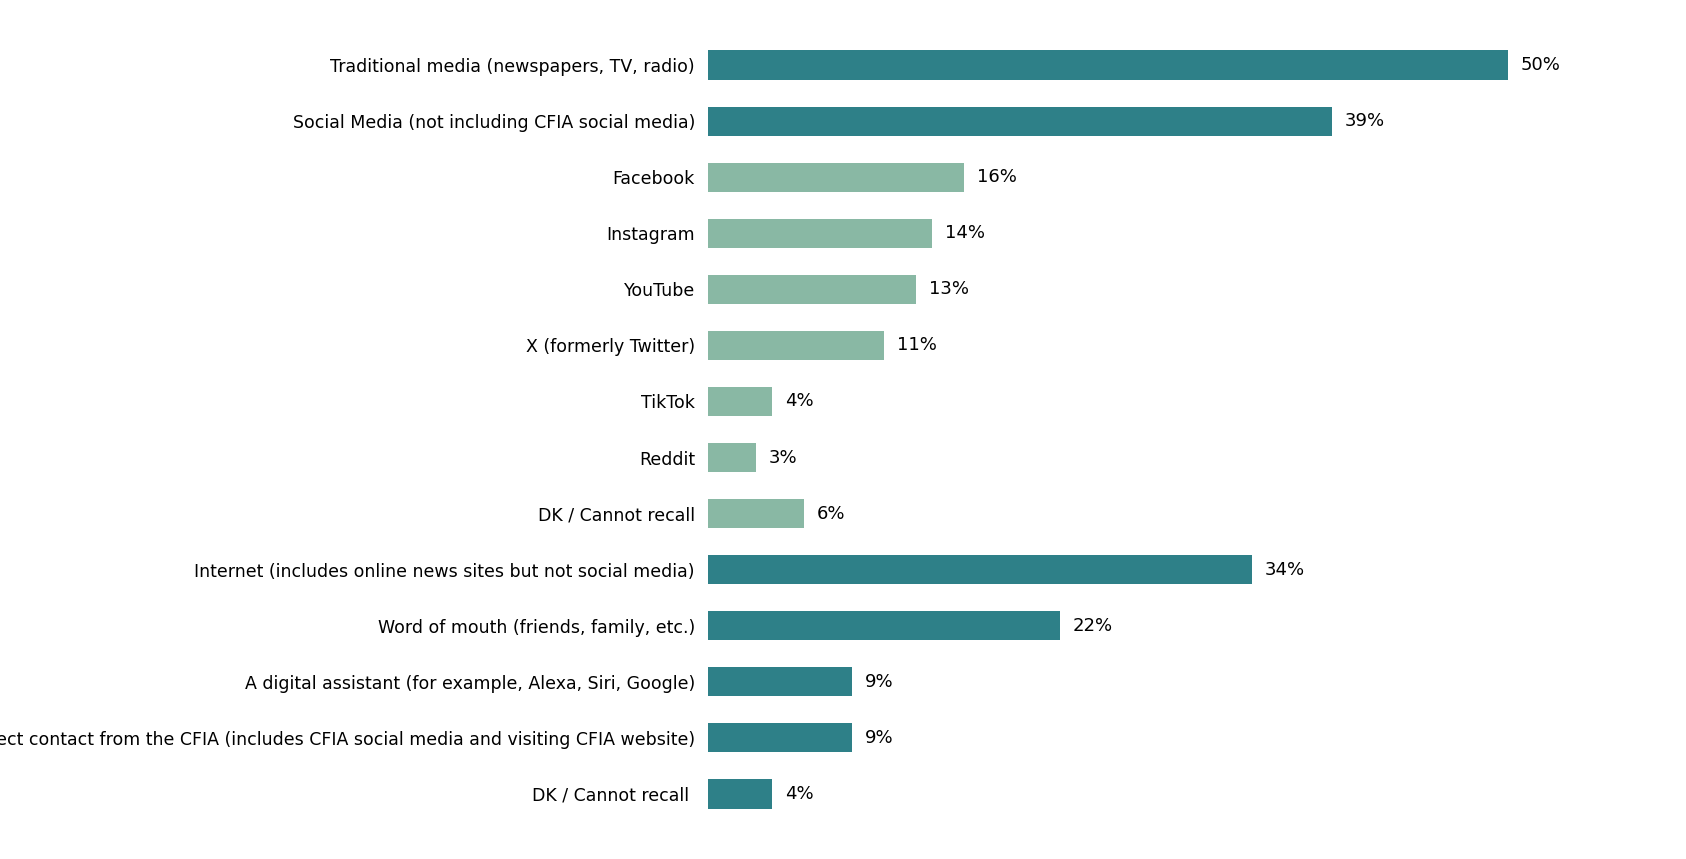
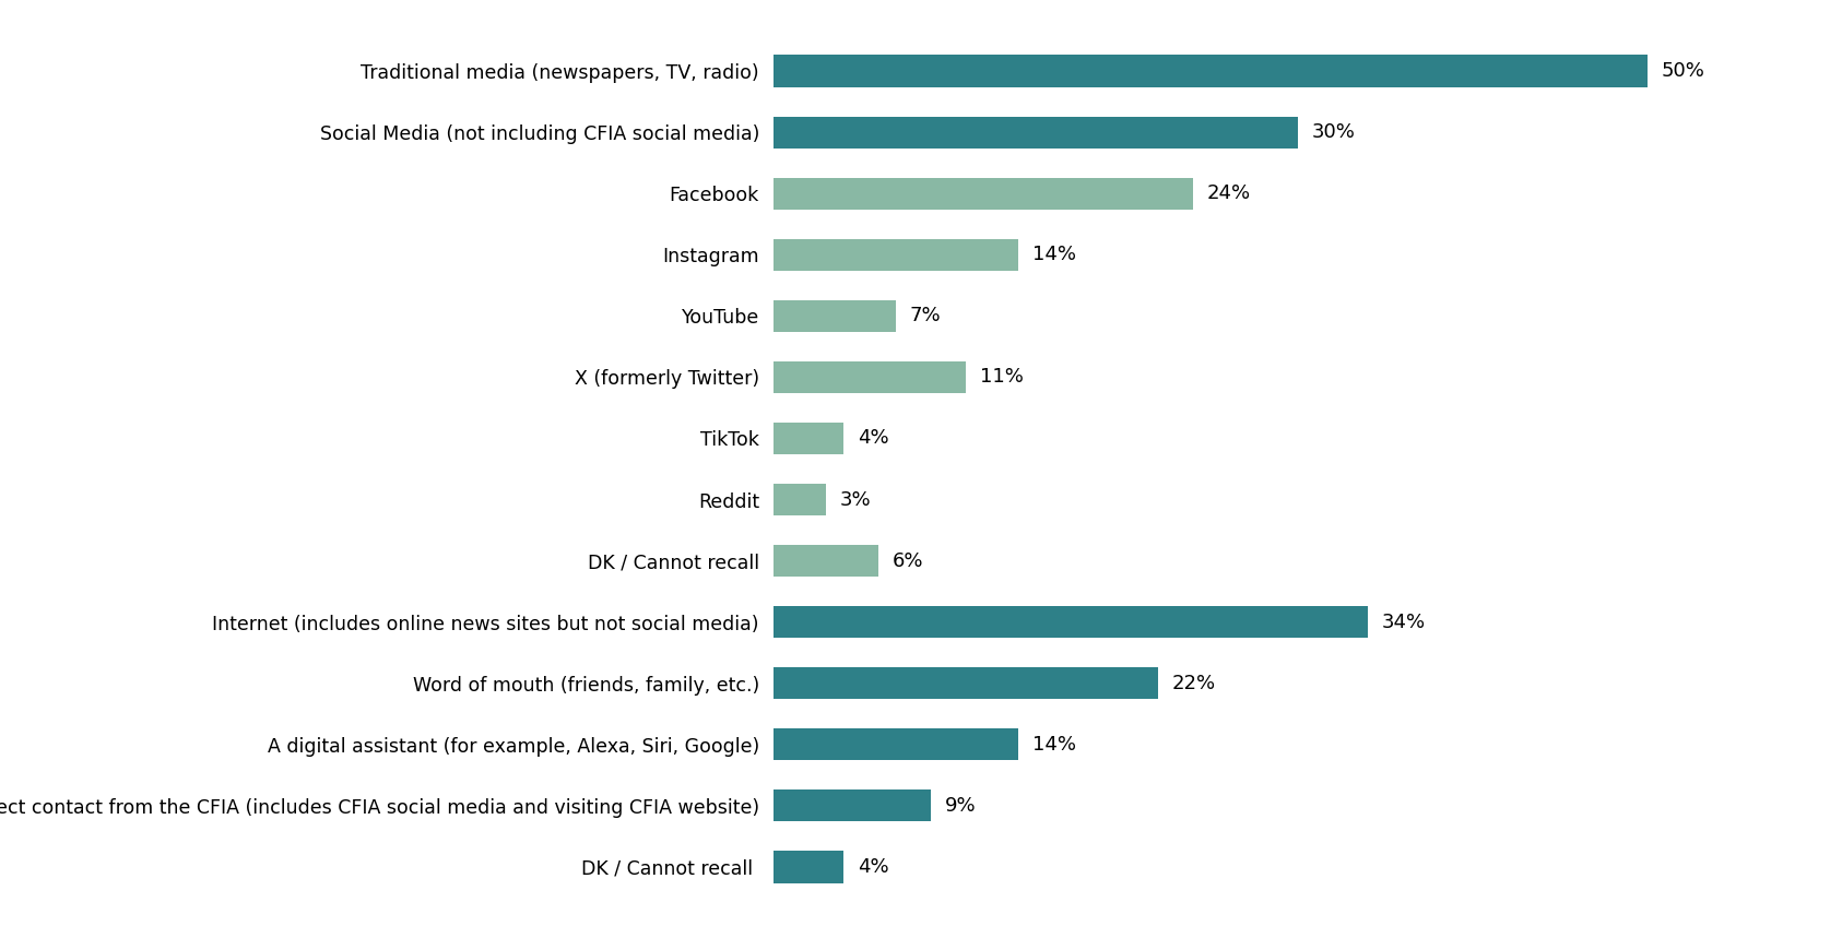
Social Media (not including CFIA social media): 39% -> 30%
Facebook: 16% -> 24%
YouTube: 13% -> 7%
A digital assistant (for example, Alexa, Siri, Google): 9% -> 14%
